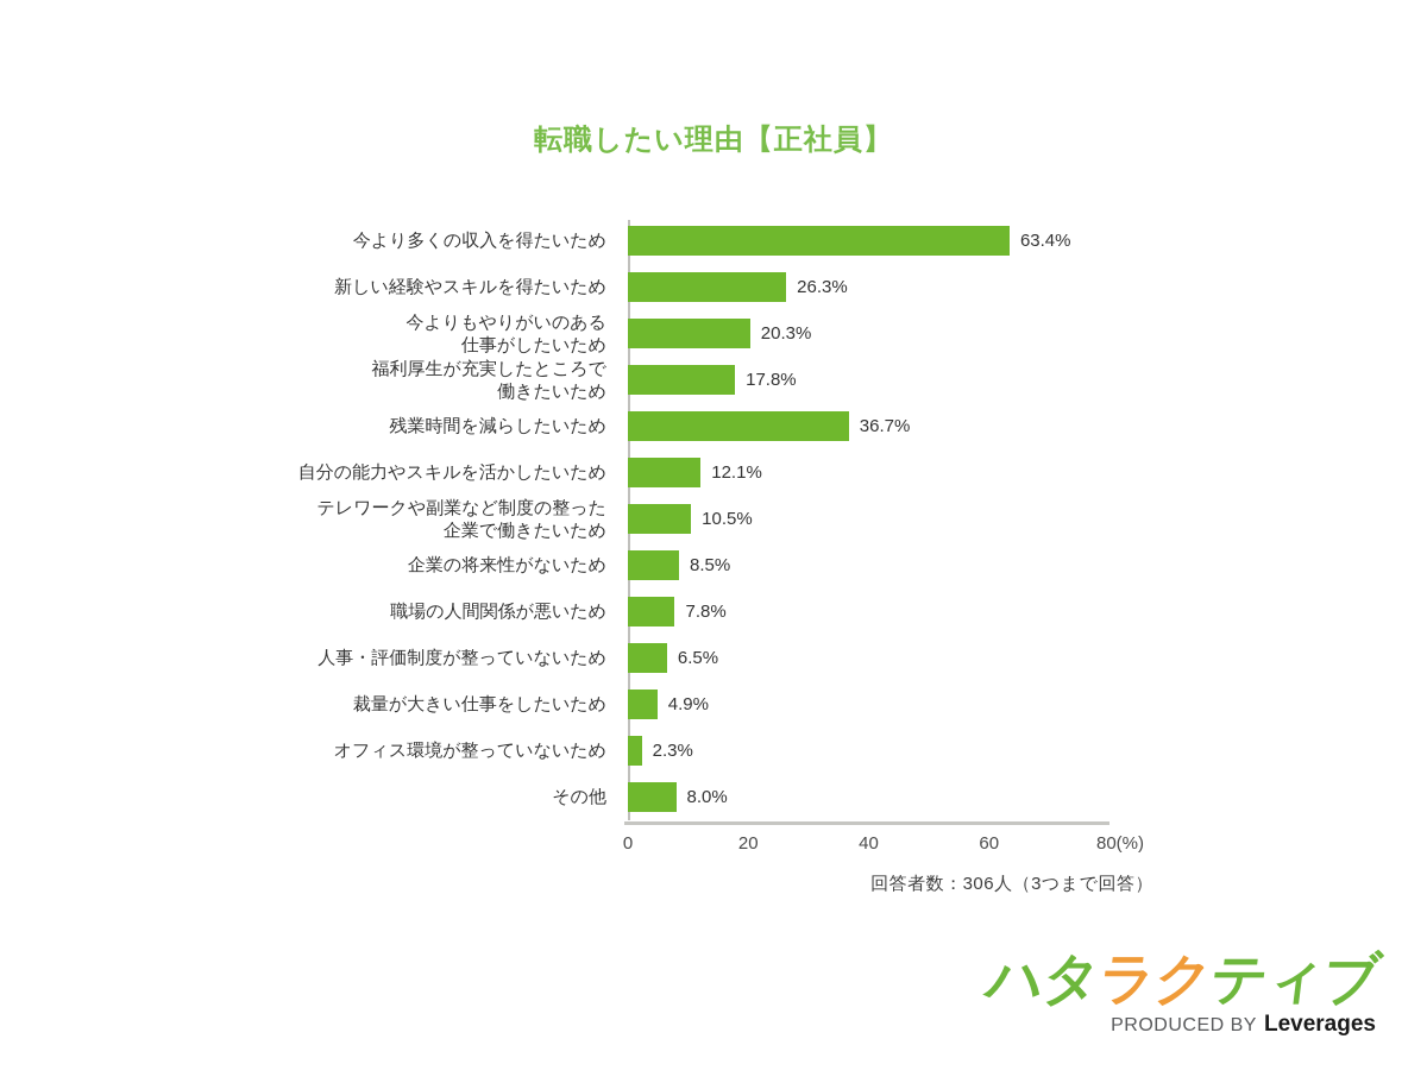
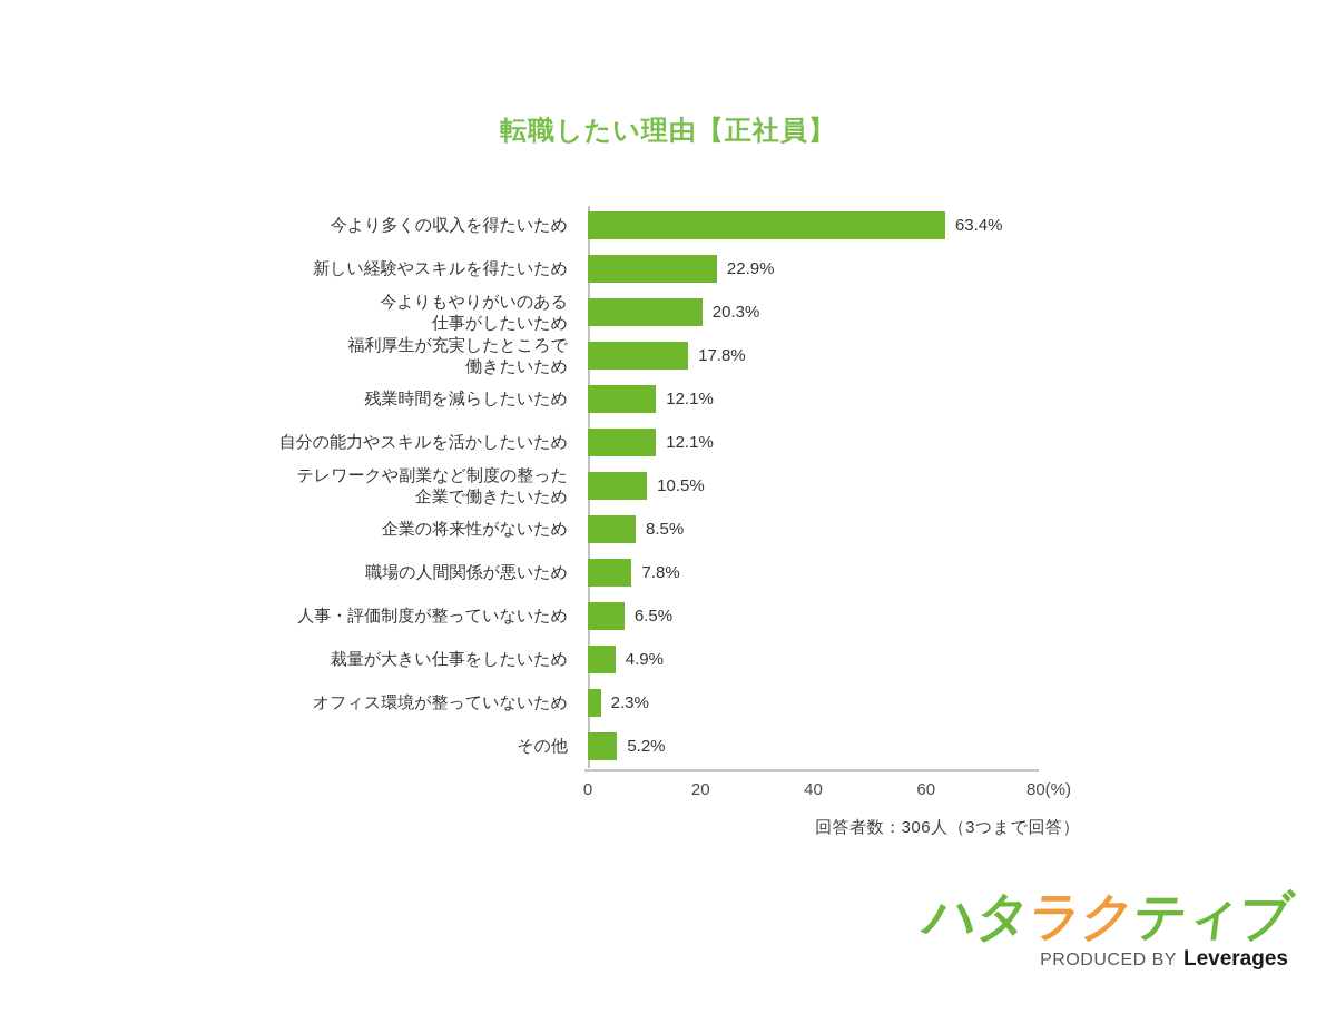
新しい経験やスキルを得たいため: 26.3% -> 22.9%
残業時間を減らしたいため: 36.7% -> 12.1%
その他: 8.0% -> 5.2%
